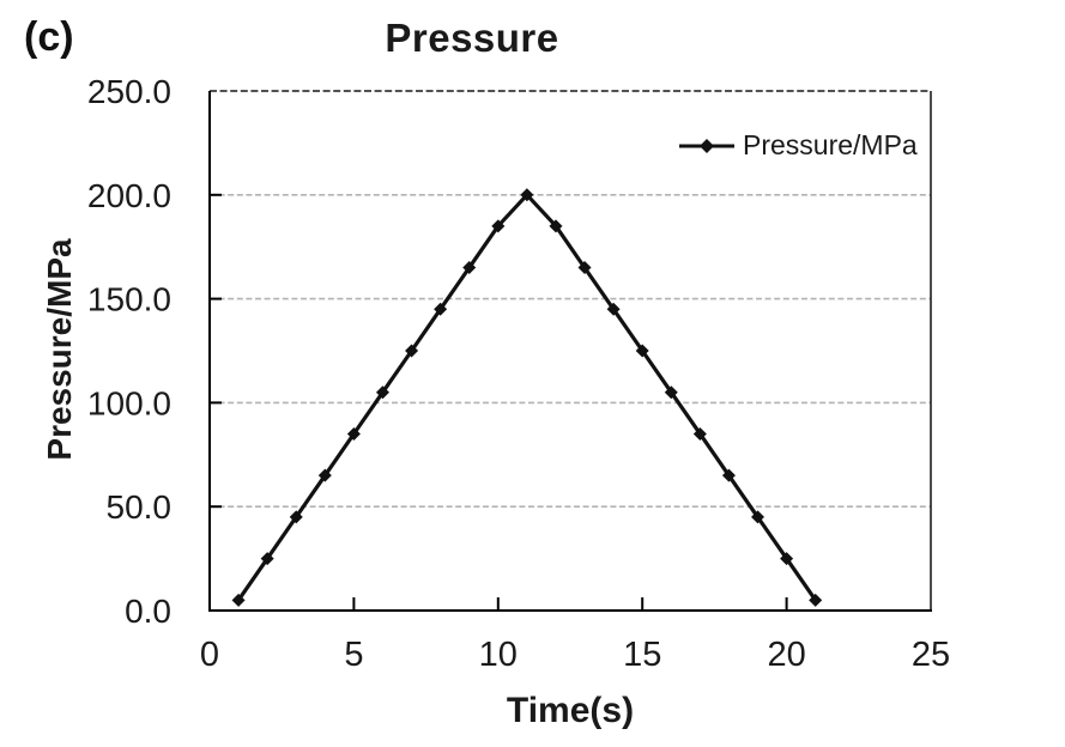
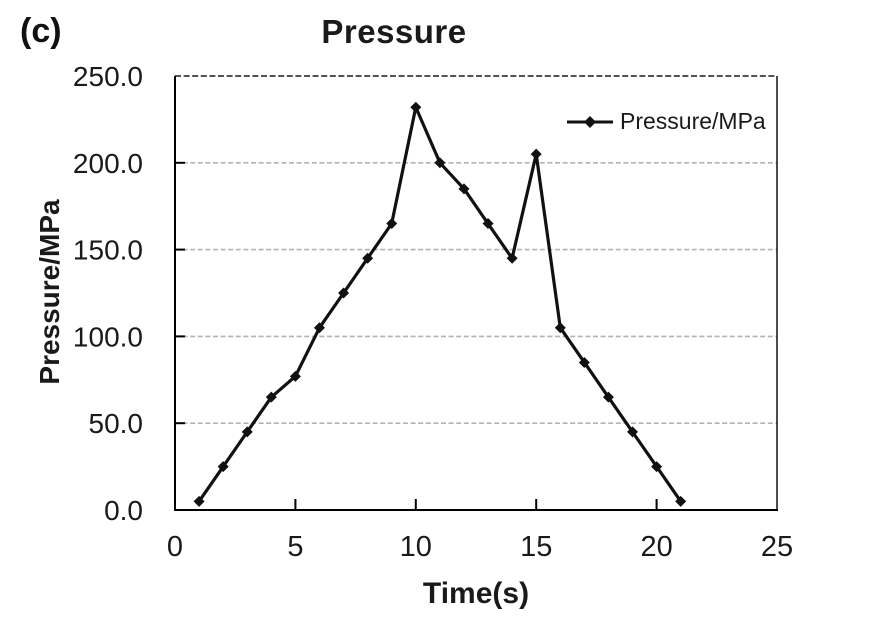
5: 85 -> 77
10: 185 -> 232
15: 125 -> 205
